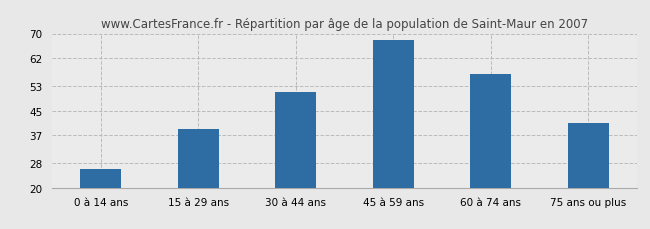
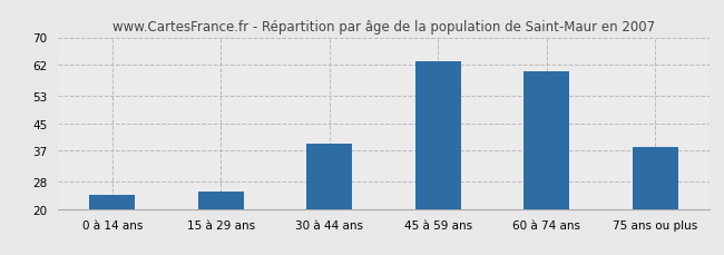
0 à 14 ans: 26 -> 24
15 à 29 ans: 39 -> 25
30 à 44 ans: 51 -> 39
45 à 59 ans: 68 -> 63
60 à 74 ans: 57 -> 60
75 ans ou plus: 41 -> 38
